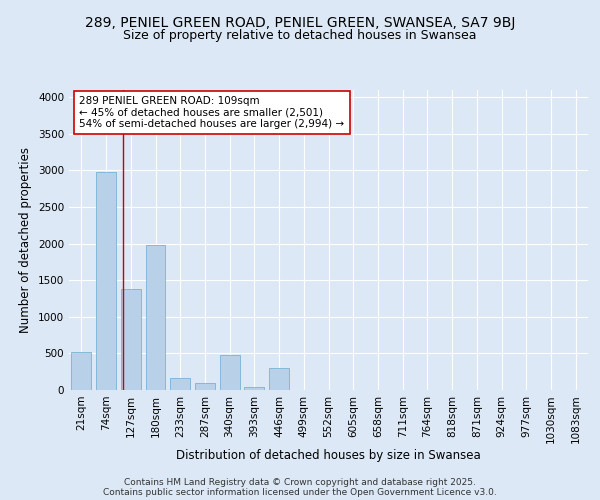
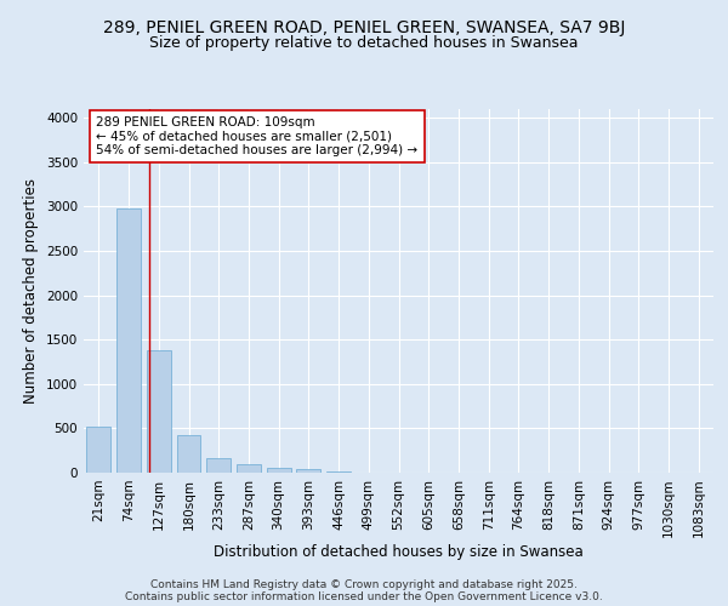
180sqm: 1980 -> 420
340sqm: 480 -> 60
446sqm: 300 -> 10
